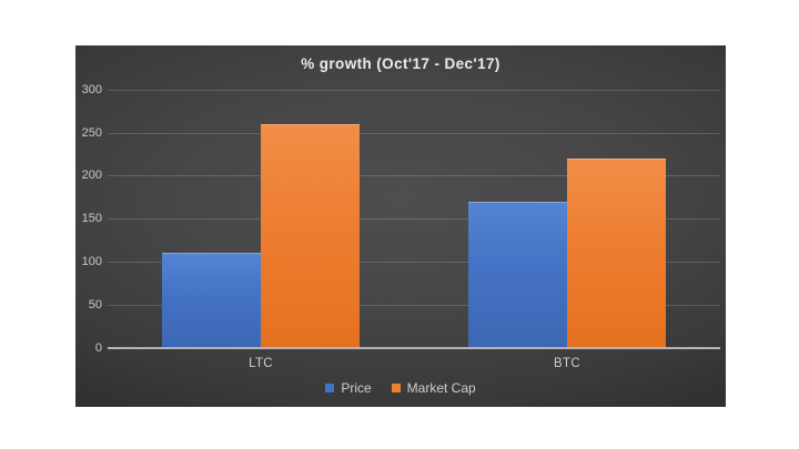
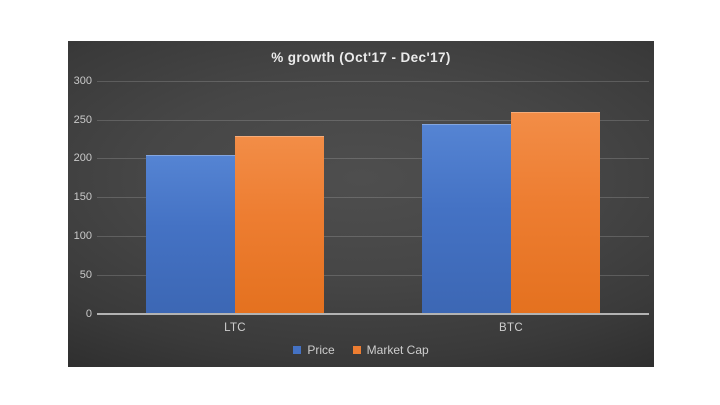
Price/LTC: 110 -> 200
Market Cap/LTC: 260 -> 230
Price/BTC: 170 -> 240
Market Cap/BTC: 220 -> 260
